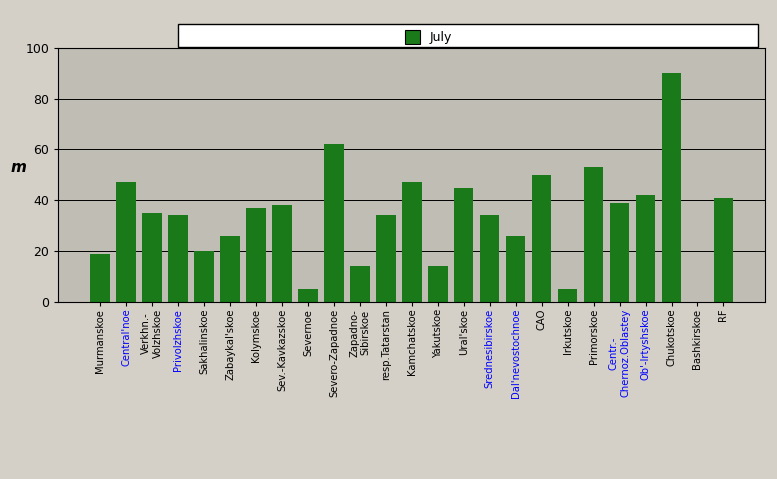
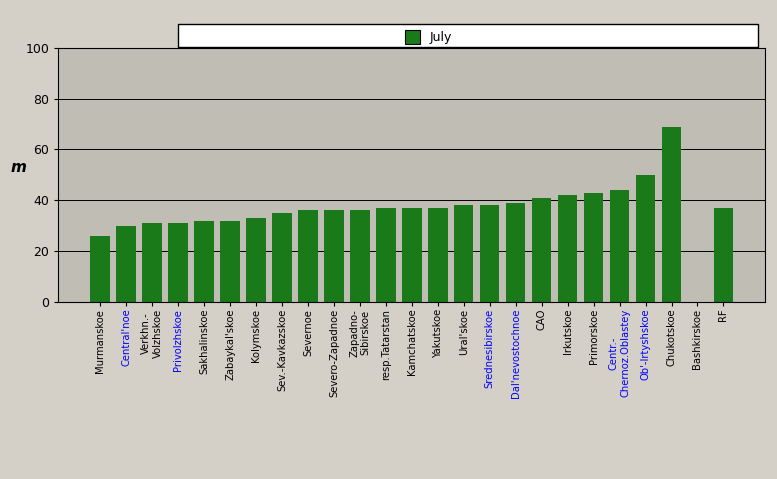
Murmanskoe: 19 -> 26
Central'noe: 47 -> 30
Verkhn.- Volzhskoe: 35 -> 31
Privolzhskoe: 34 -> 31
Sakhalinskoe: 20 -> 32
Zabaykal'skoe: 26 -> 32
Kolymskoe: 37 -> 33
Sev.-Kavkazskoe: 38 -> 35
Severnoe: 5 -> 36
Severo-Zapadnoe: 62 -> 36
Zapadno- Sibirskoe: 14 -> 36
resp.Tatarstan: 34 -> 37
Kamchatskoe: 47 -> 37
Yakutskoe: 14 -> 37
Ural'skoe: 45 -> 38
Srednesibirskoe: 34 -> 38
Dal'nevostochnoe: 26 -> 39
CAO: 50 -> 41
Irkutskoe: 5 -> 42
Primorskoe: 53 -> 43
Centr.- Chernoz.Oblastey: 39 -> 44
Ob'-Irtyshskoe: 42 -> 50
Chukotskoe: 90 -> 69
RF: 41 -> 37
